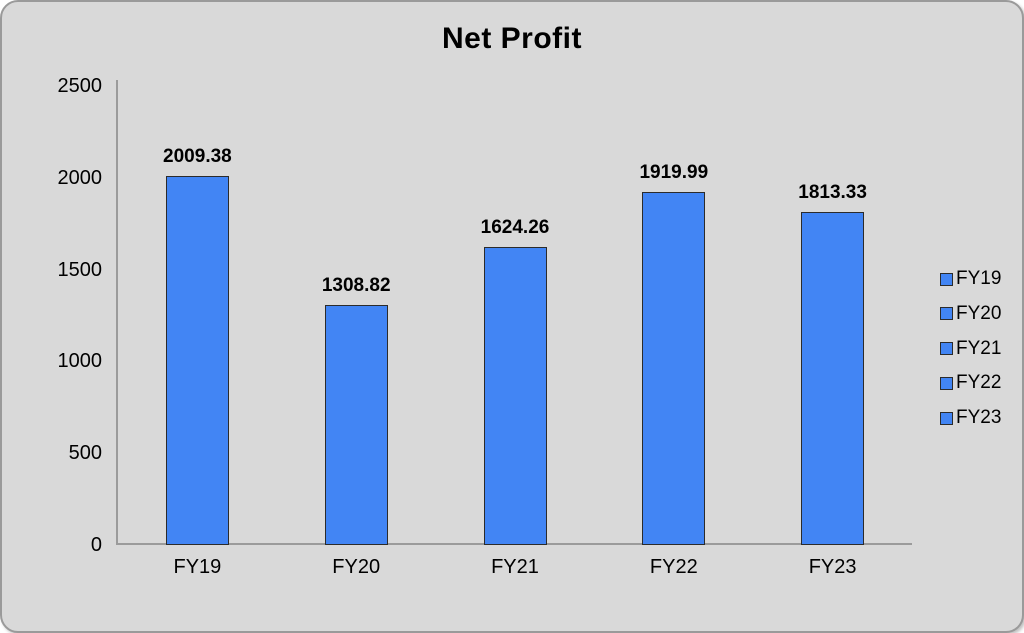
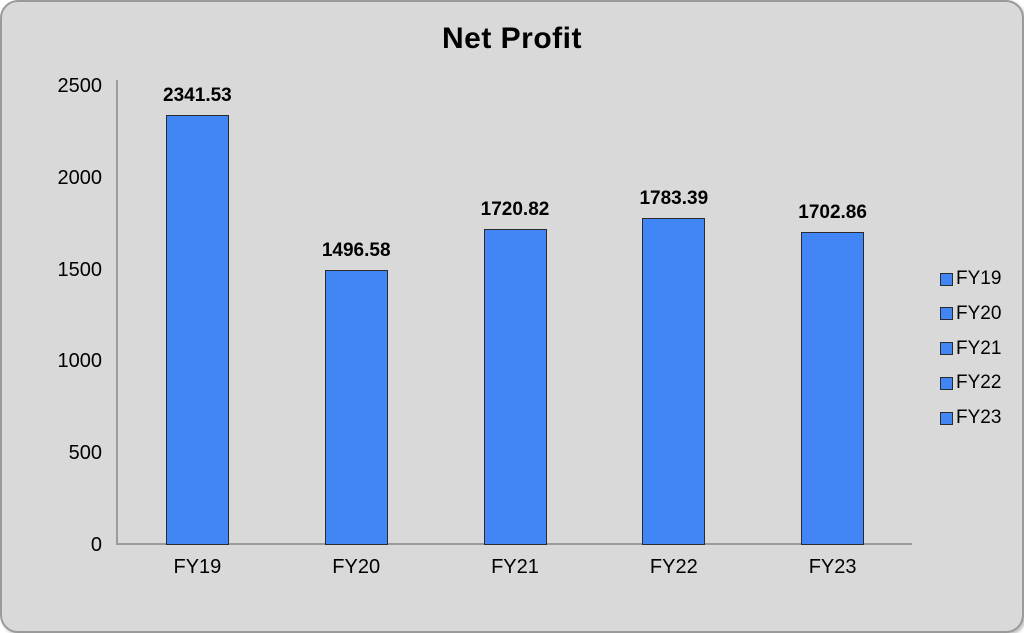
FY19: 2009.38 -> 2341.53
FY20: 1308.82 -> 1496.58
FY21: 1624.26 -> 1720.82
FY22: 1919.99 -> 1783.39
FY23: 1813.33 -> 1702.86
